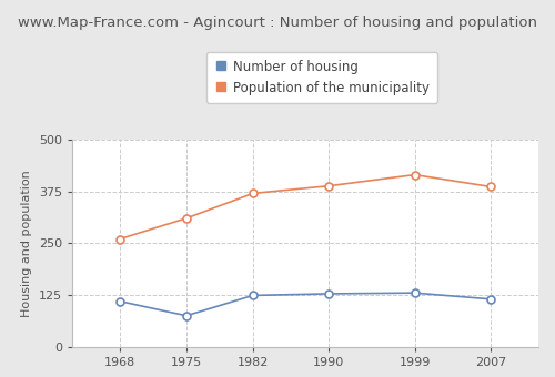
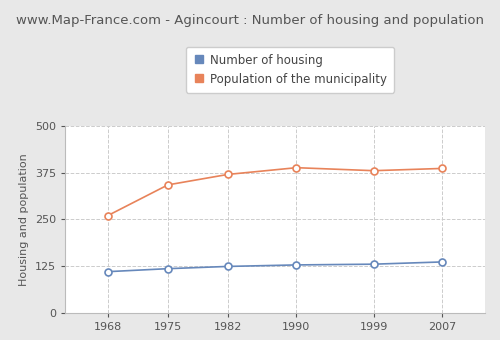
Number of housing/1975: 75 -> 118
Population of the municipality/1975: 310 -> 342
Population of the municipality/1999: 415 -> 380
Number of housing/2007: 115 -> 136
